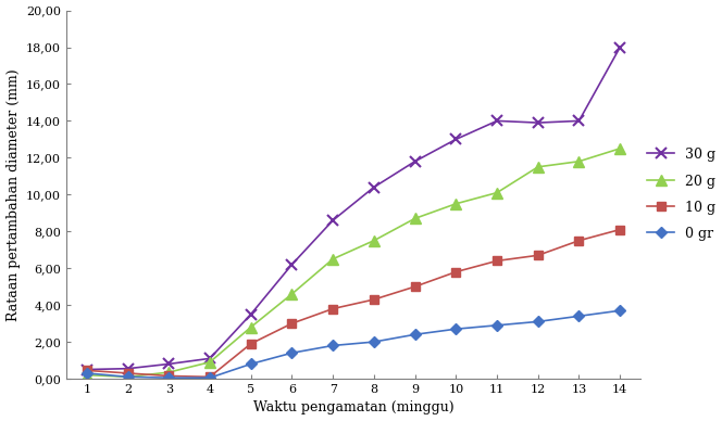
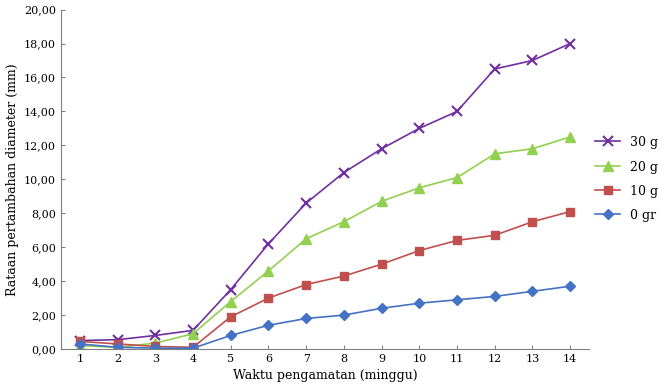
30 g/12: 13,9 -> 16,5
30 g/13: 14,0 -> 17,0
